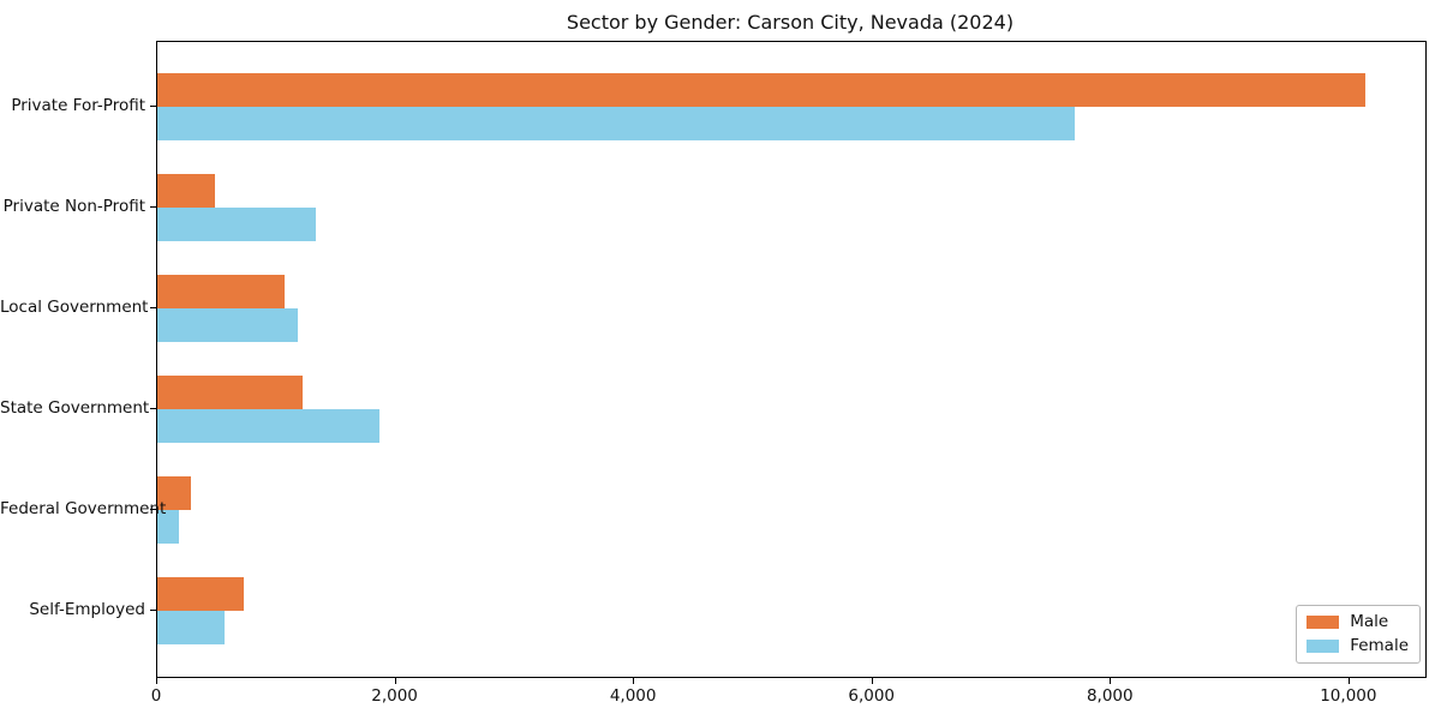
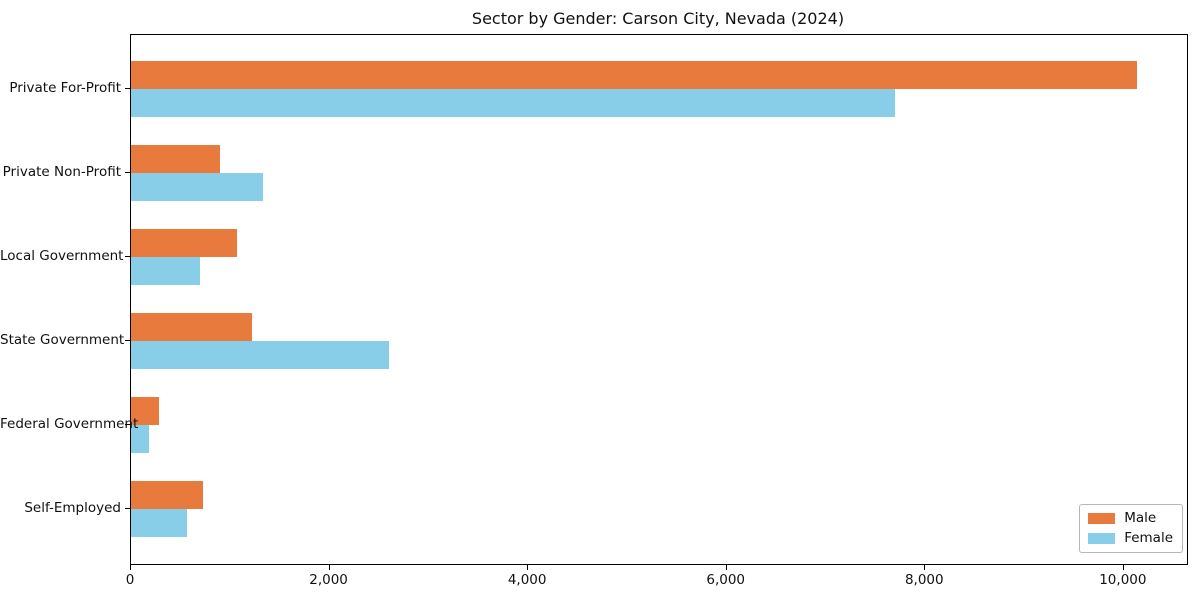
Male/Private Non-Profit: 500 -> 900
Female/Local Government: 1200 -> 700
Female/State Government: 1900 -> 2600
